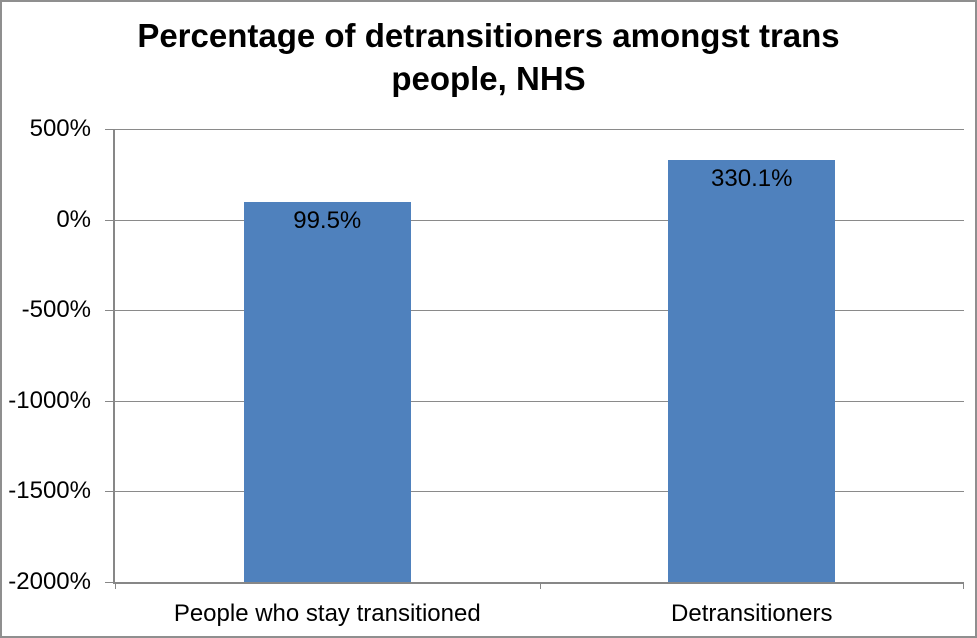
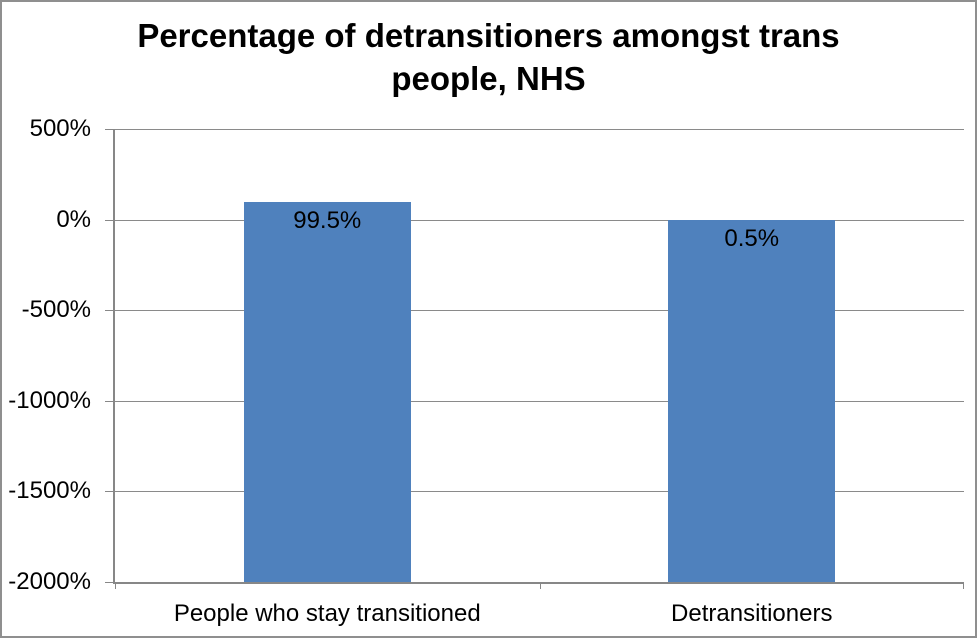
Detransitioners: 330.1% -> 0.5%
